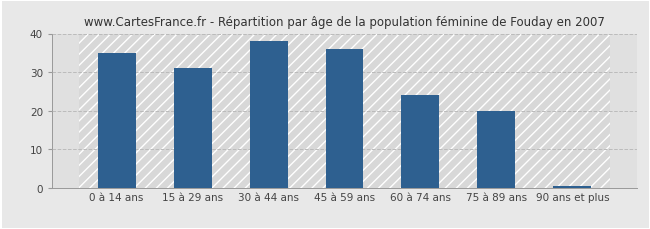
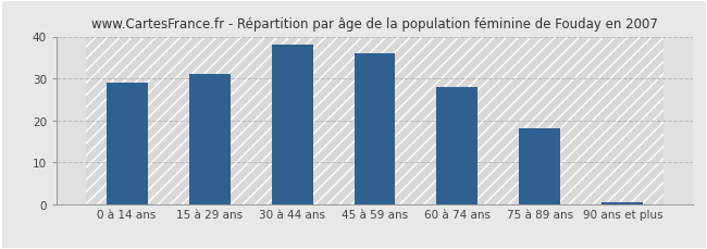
0 à 14 ans: 35.0 -> 29.0
60 à 74 ans: 24.0 -> 28.0
75 à 89 ans: 20.0 -> 18.0
